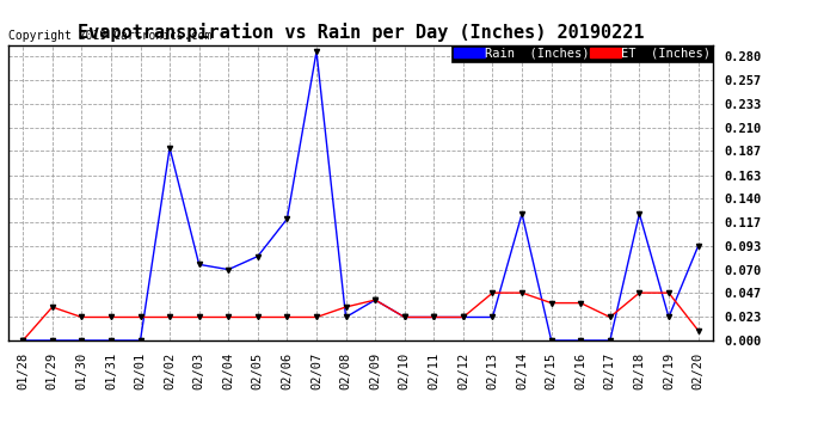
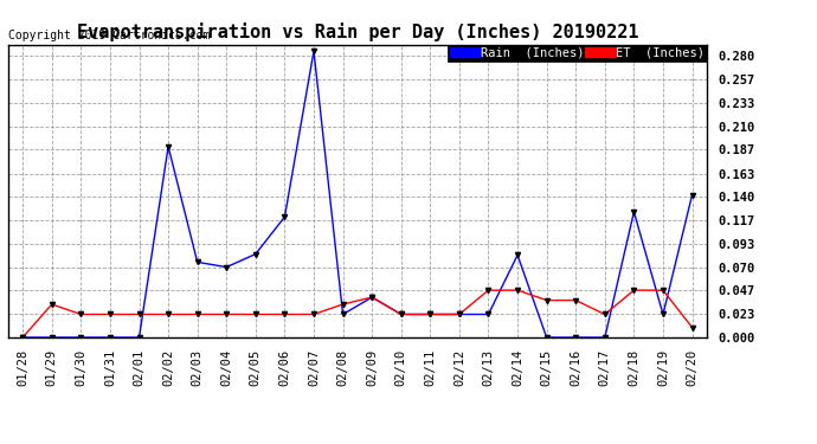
Rain (Inches)/02/14: 0.125 -> 0.082
Rain (Inches)/02/20: 0.093 -> 0.142
